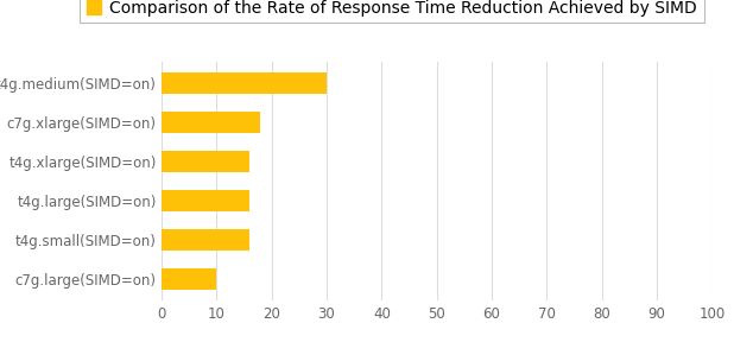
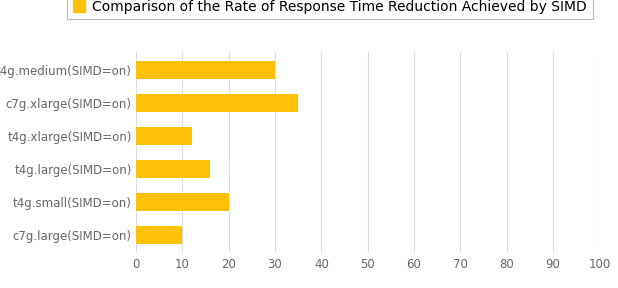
c7g.xlarge(SIMD=on): 18 -> 35
t4g.xlarge(SIMD=on): 16 -> 12
t4g.small(SIMD=on): 16 -> 20
